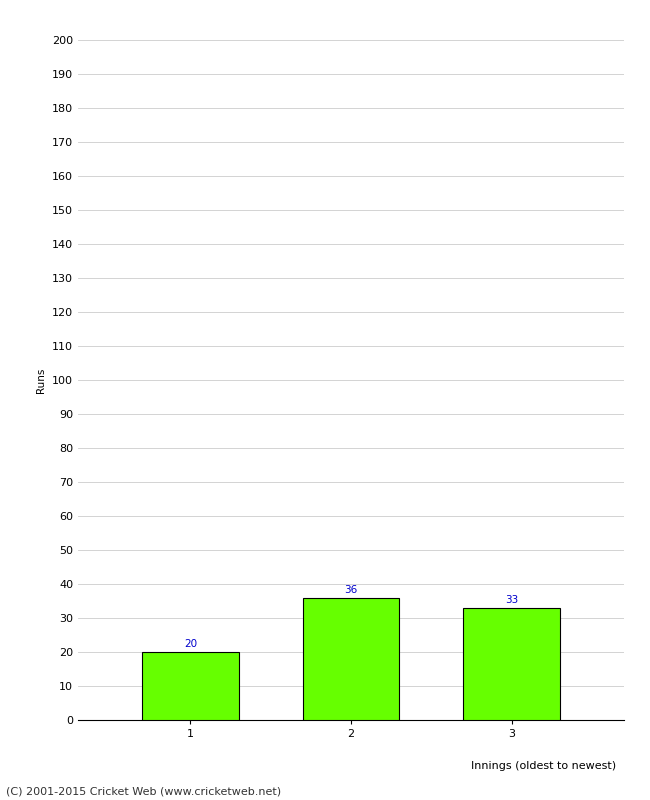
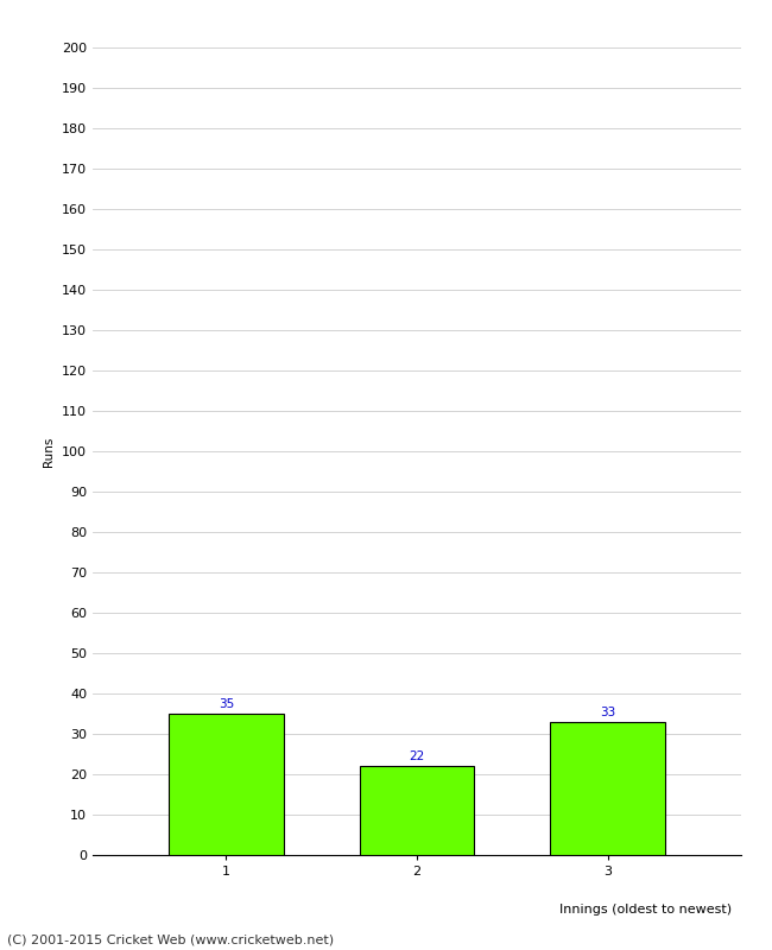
1: 20 -> 35
2: 36 -> 22
